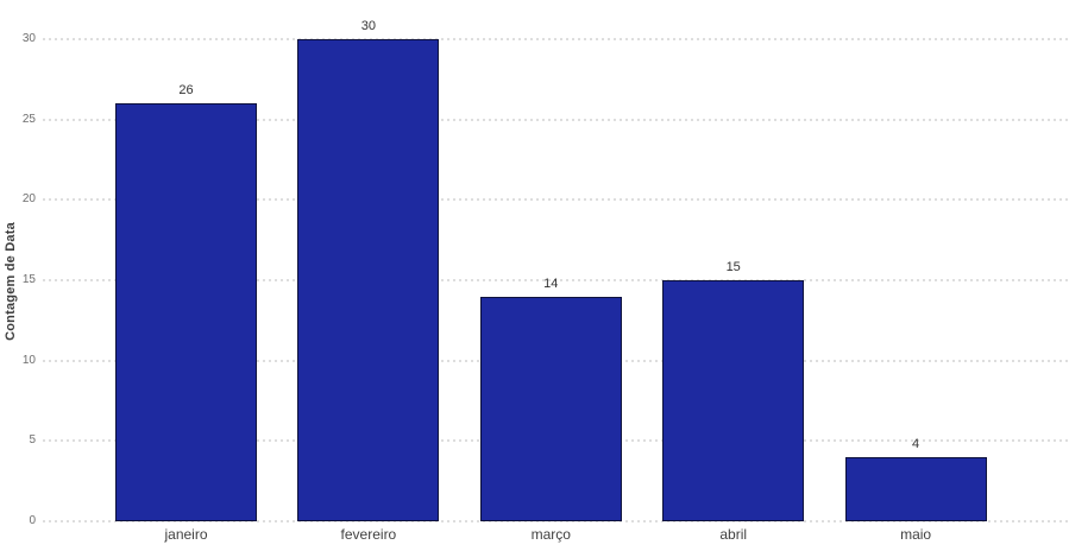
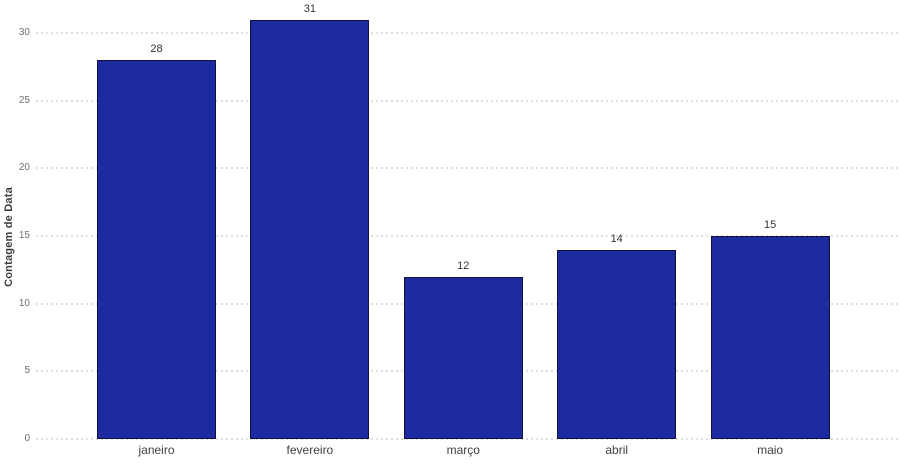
janeiro: 26 -> 28
fevereiro: 30 -> 31
março: 14 -> 12
abril: 15 -> 14
maio: 4 -> 15
